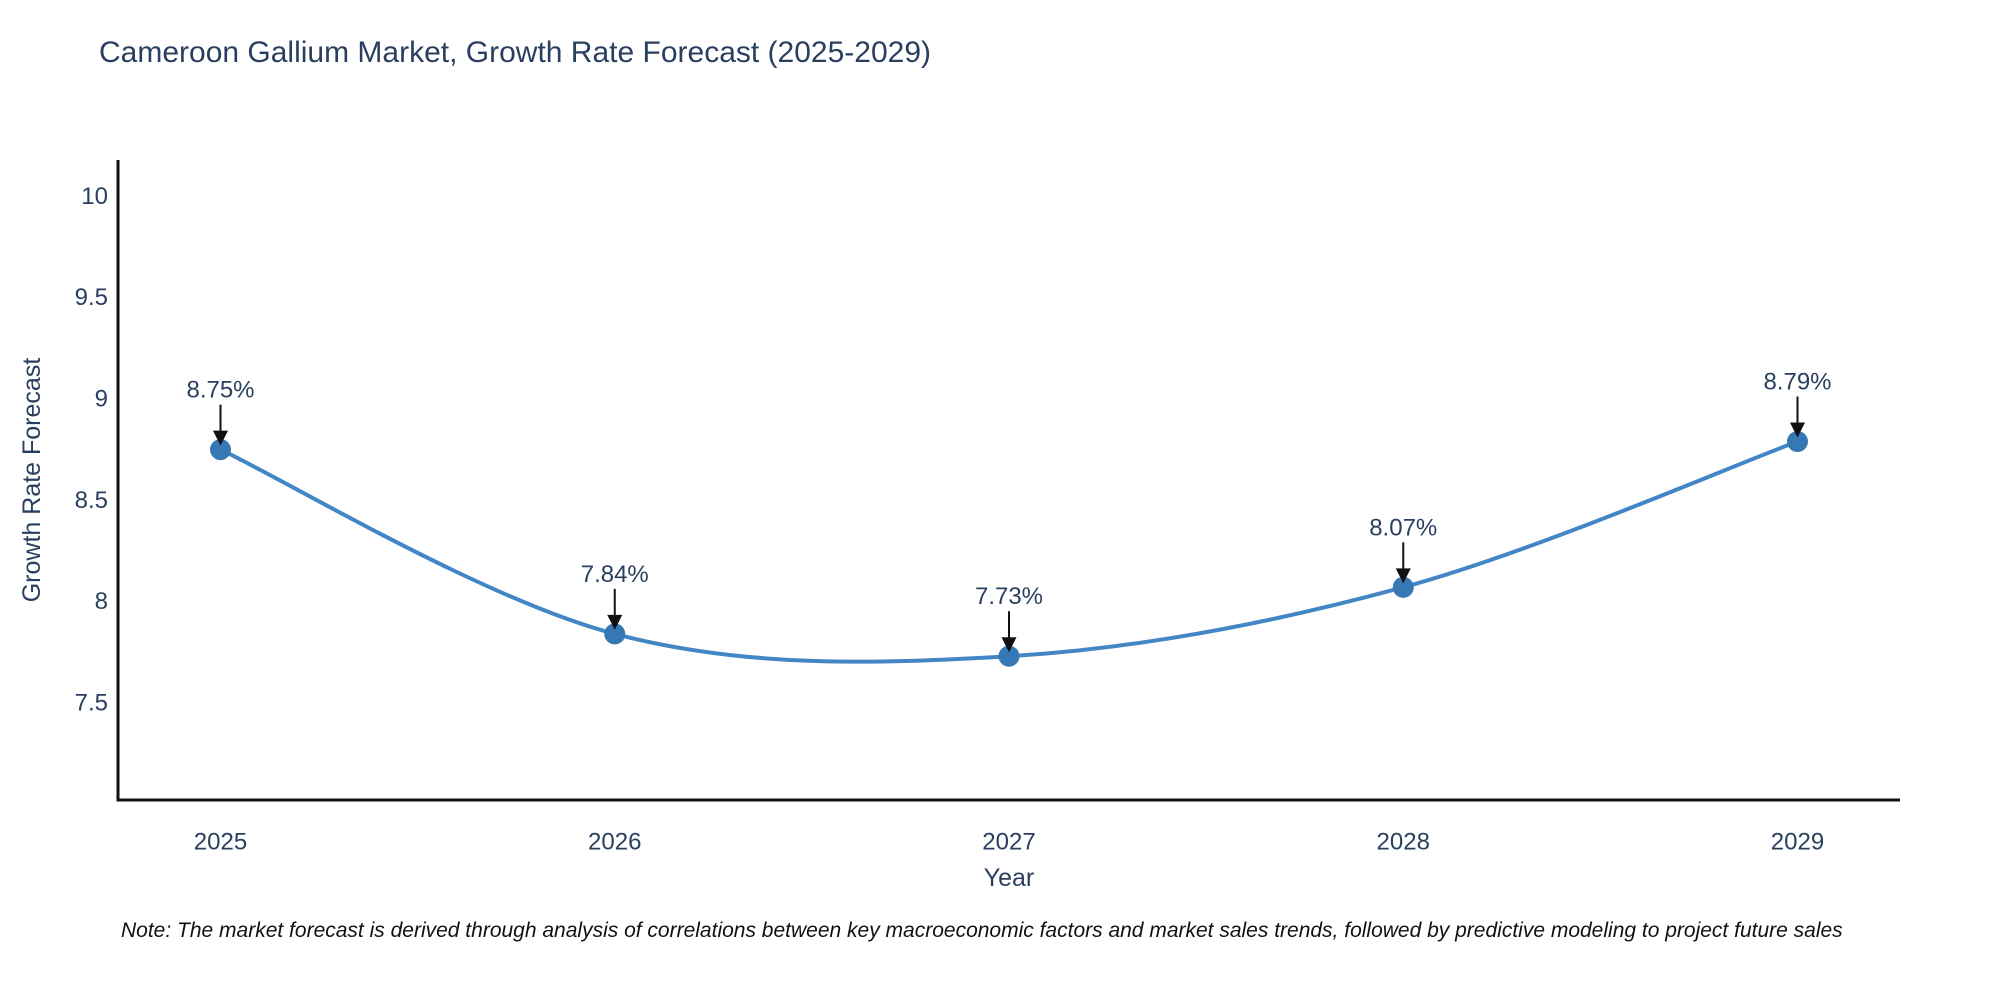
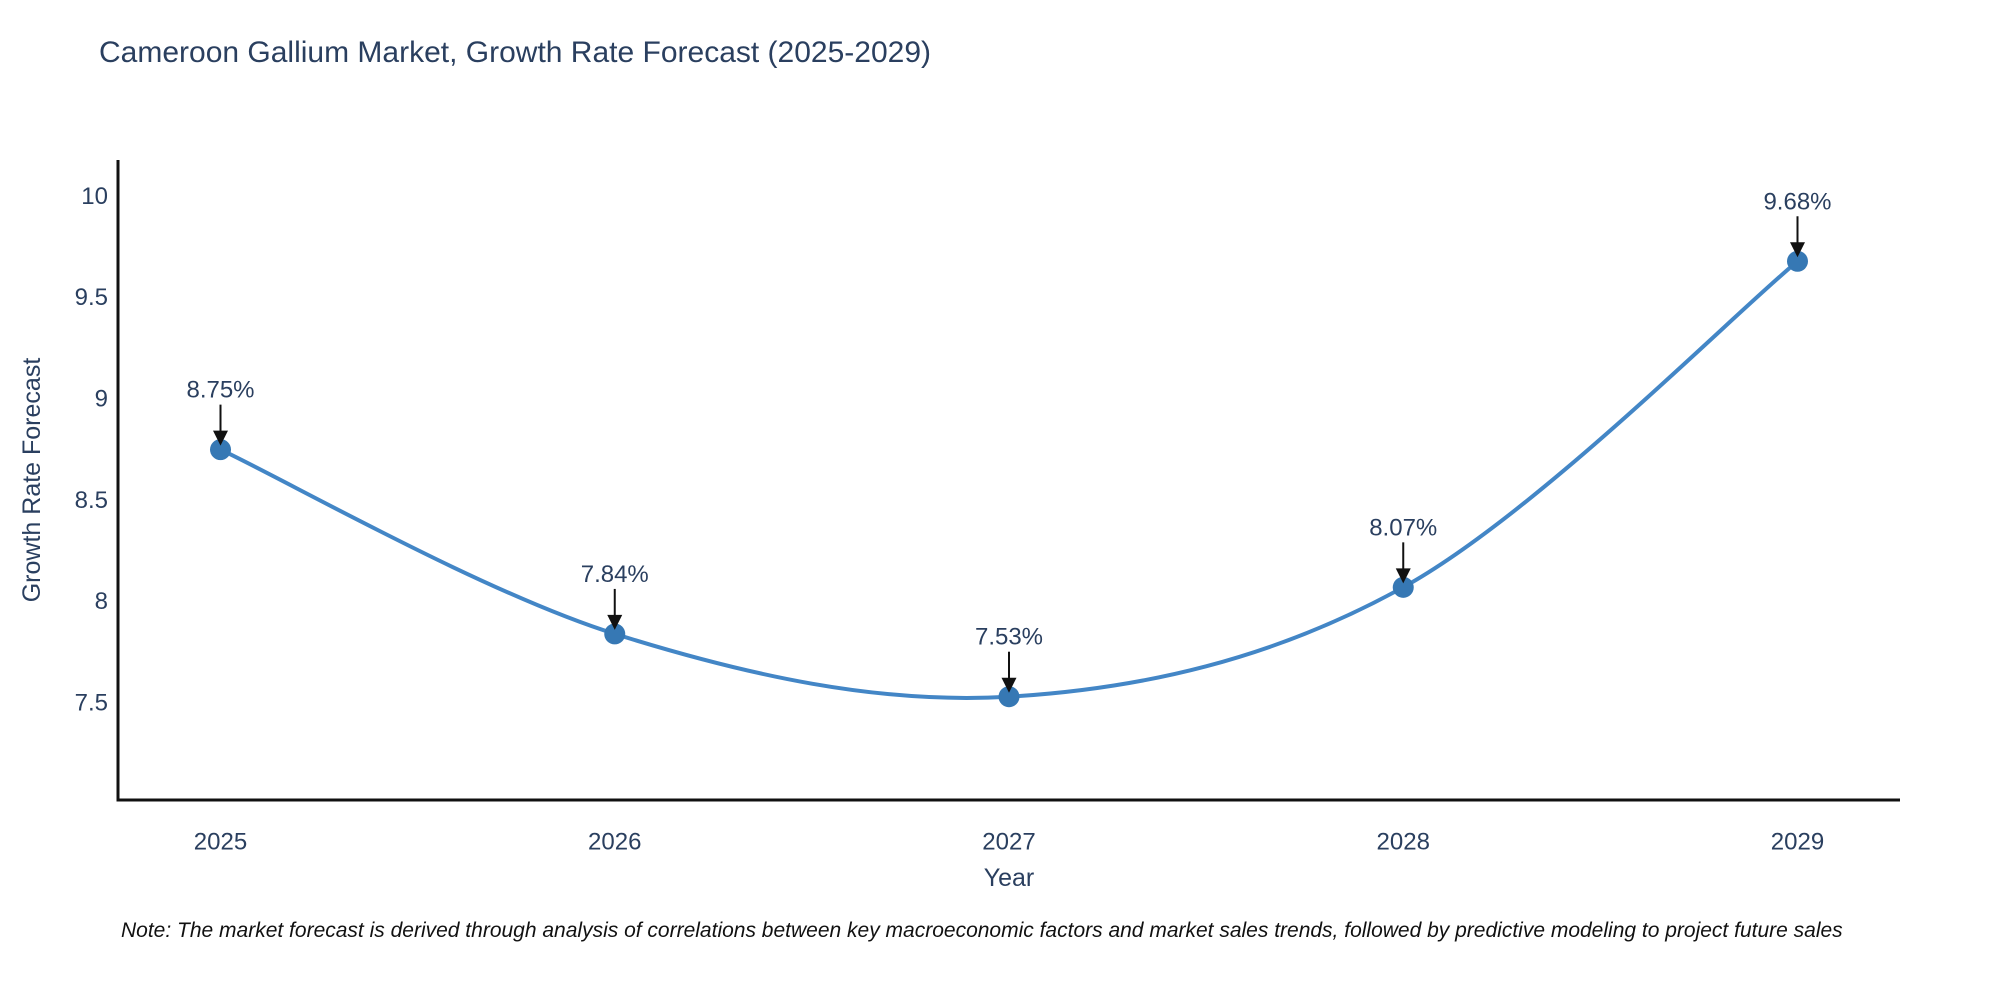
2027: 7.73% -> 7.53%
2029: 8.79% -> 9.68%
